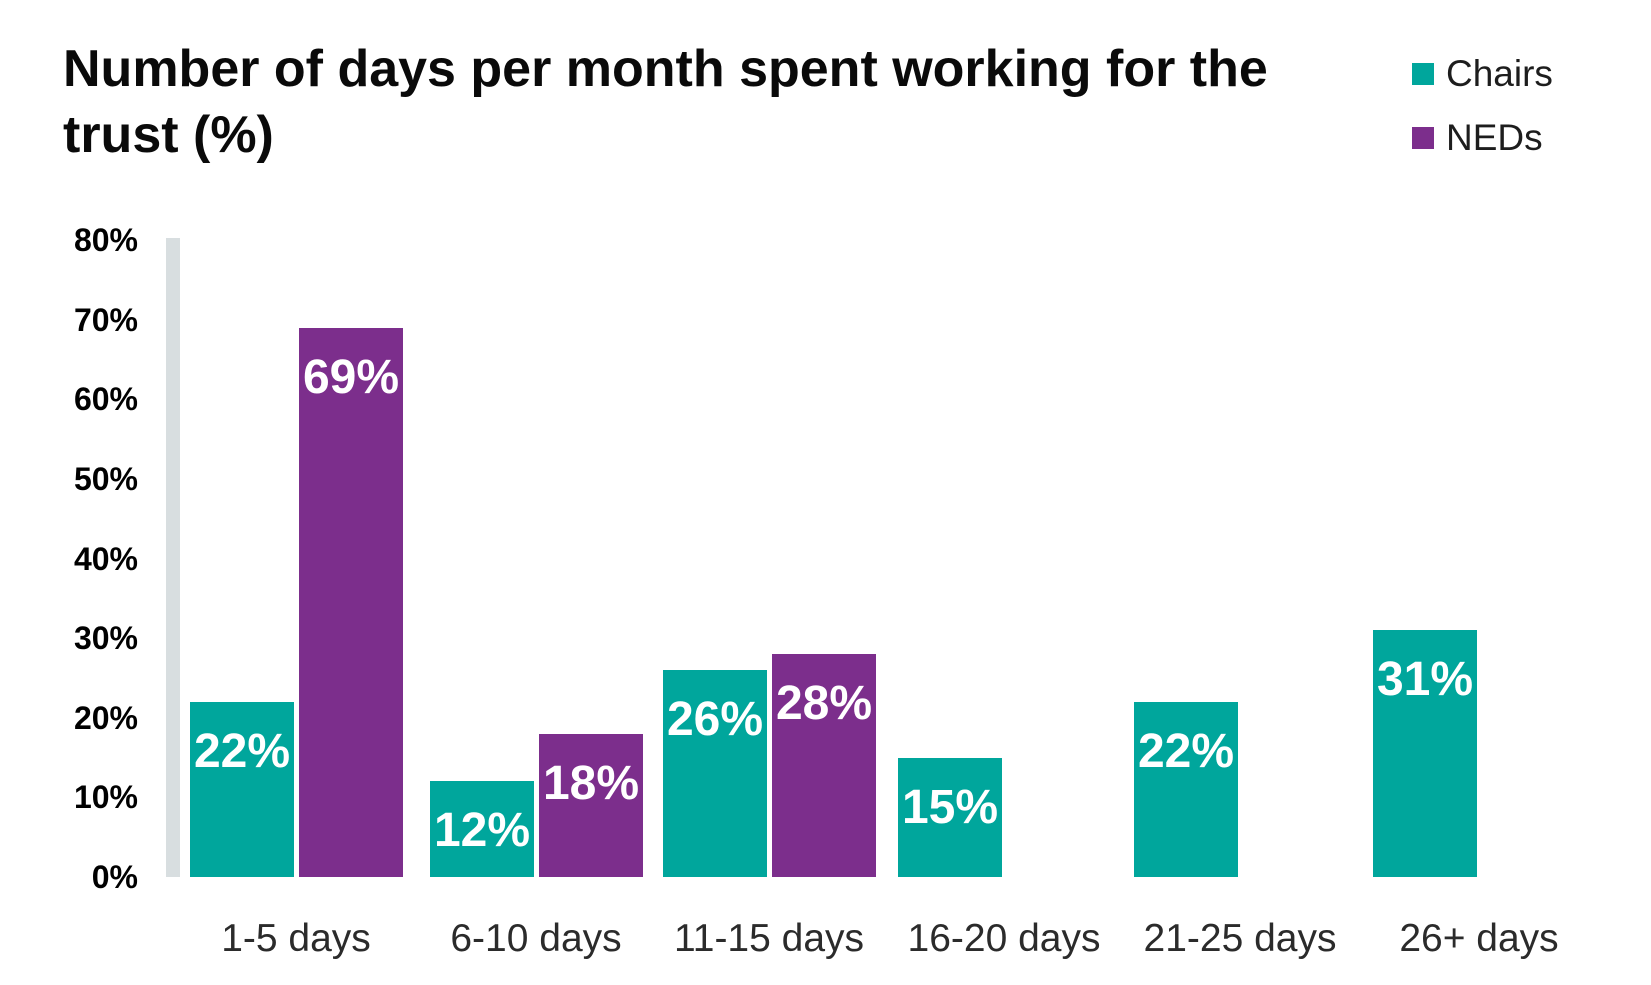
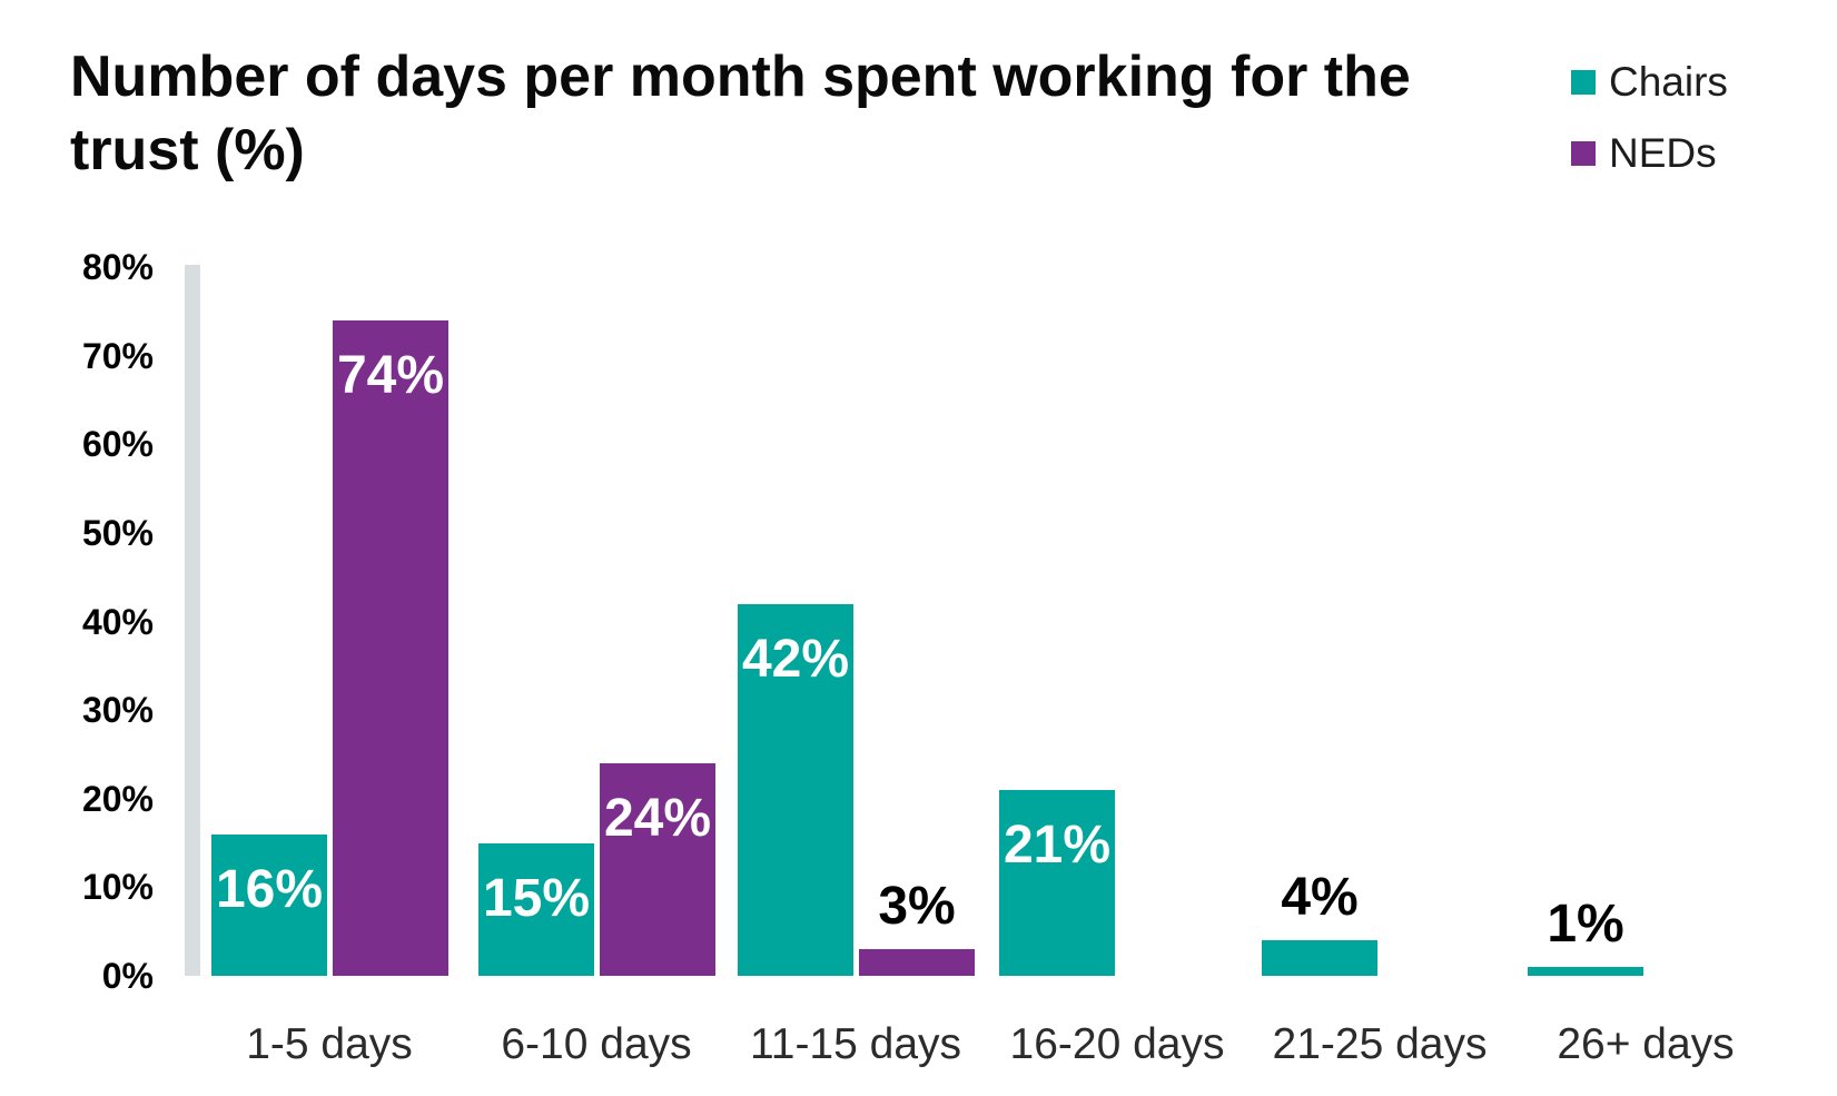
Chairs/1-5 days: 22% -> 16%
NEDs/1-5 days: 69% -> 74%
Chairs/6-10 days: 12% -> 15%
NEDs/6-10 days: 18% -> 24%
Chairs/11-15 days: 26% -> 42%
NEDs/11-15 days: 28% -> 3%
Chairs/16-20 days: 15% -> 21%
Chairs/21-25 days: 22% -> 4%
Chairs/26+ days: 31% -> 1%
